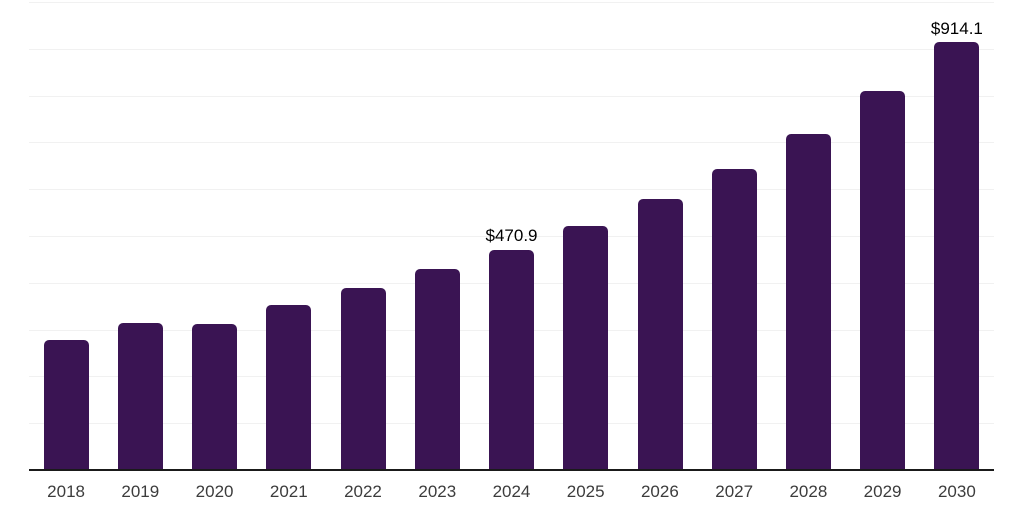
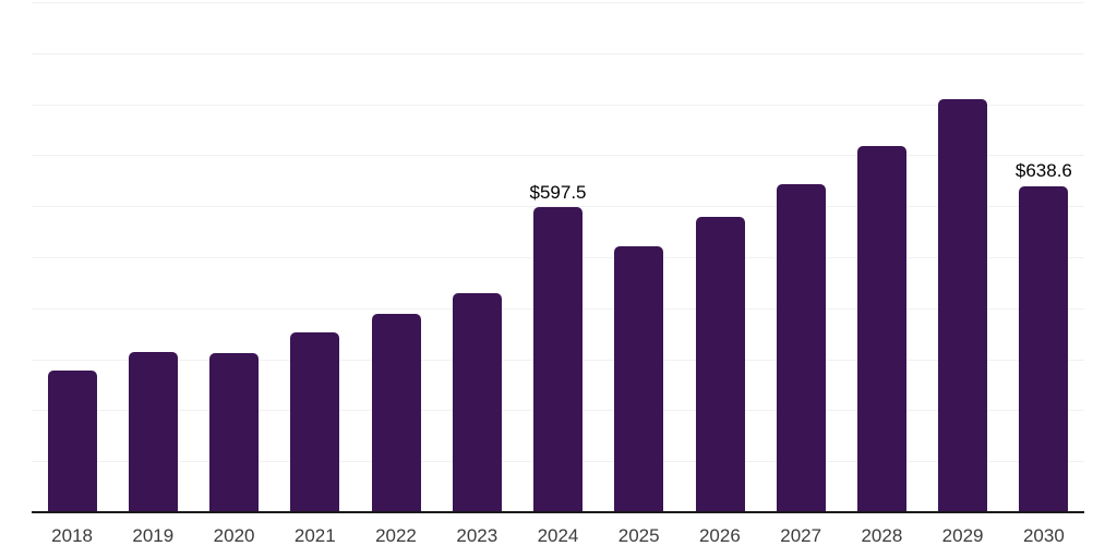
2024: $470.9 -> $597.5
2030: $914.1 -> $638.6
